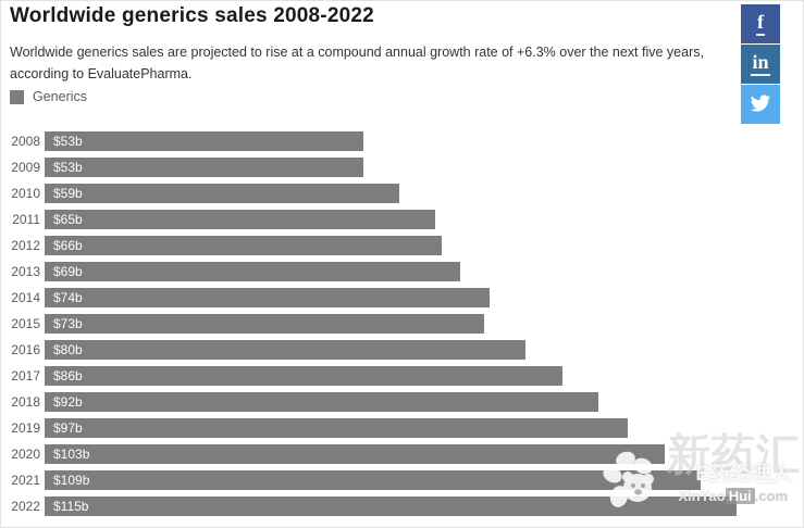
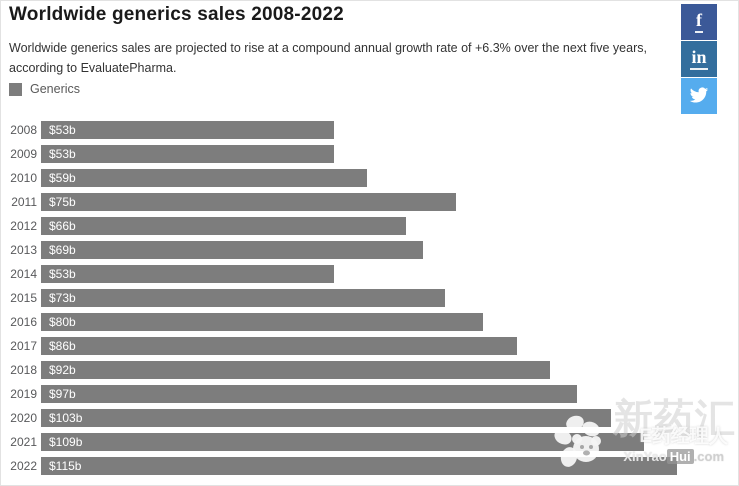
2011: $65b -> $75b
2014: $74b -> $53b
